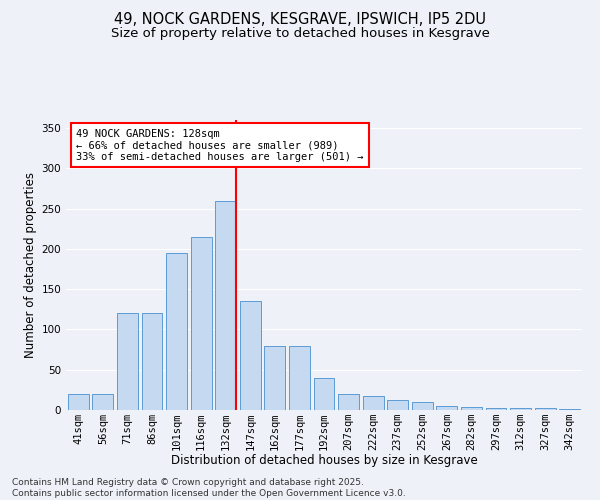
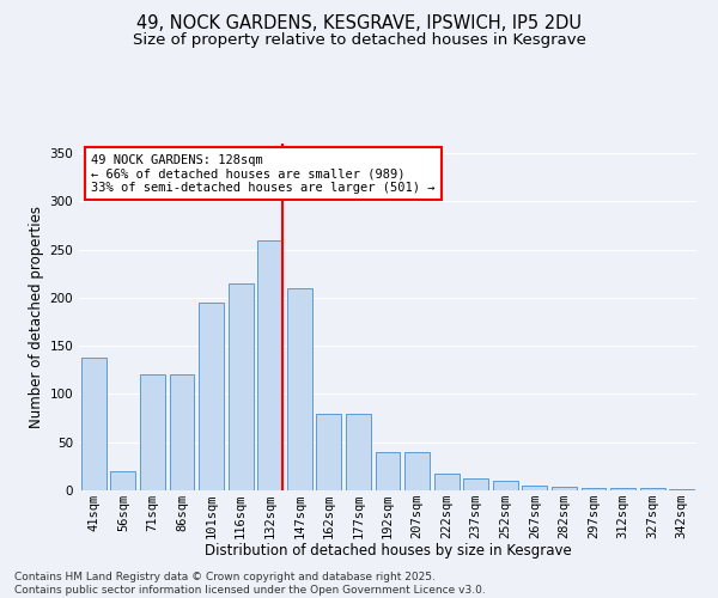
41sqm: 20 -> 138
147sqm: 135 -> 210
207sqm: 20 -> 40
